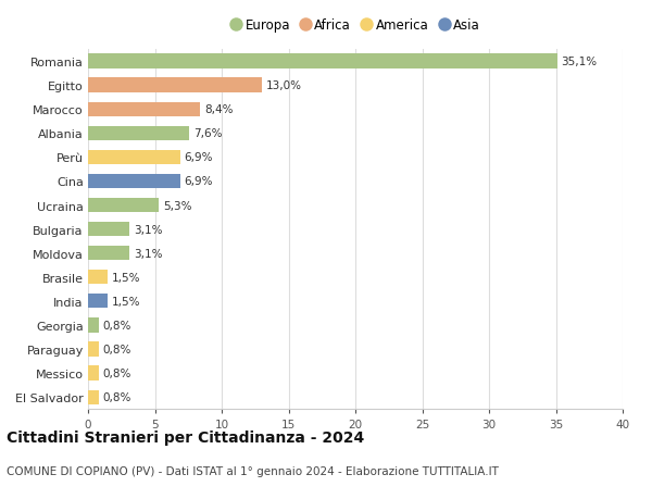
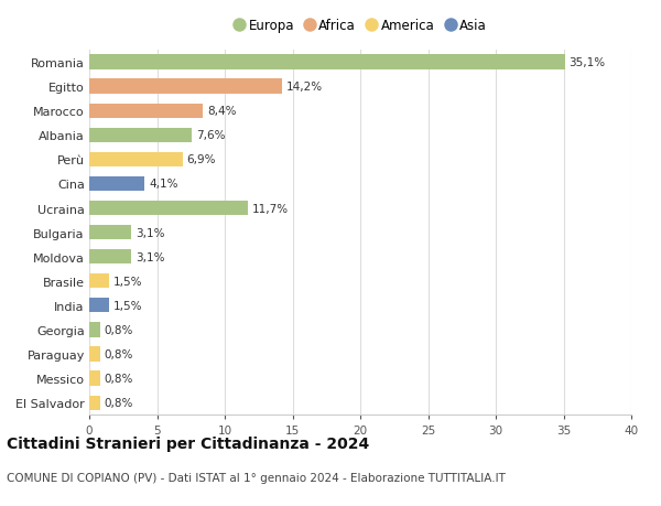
Egitto: 13,0% -> 14,2%
Cina: 6,9% -> 4,1%
Ucraina: 5,3% -> 11,7%
